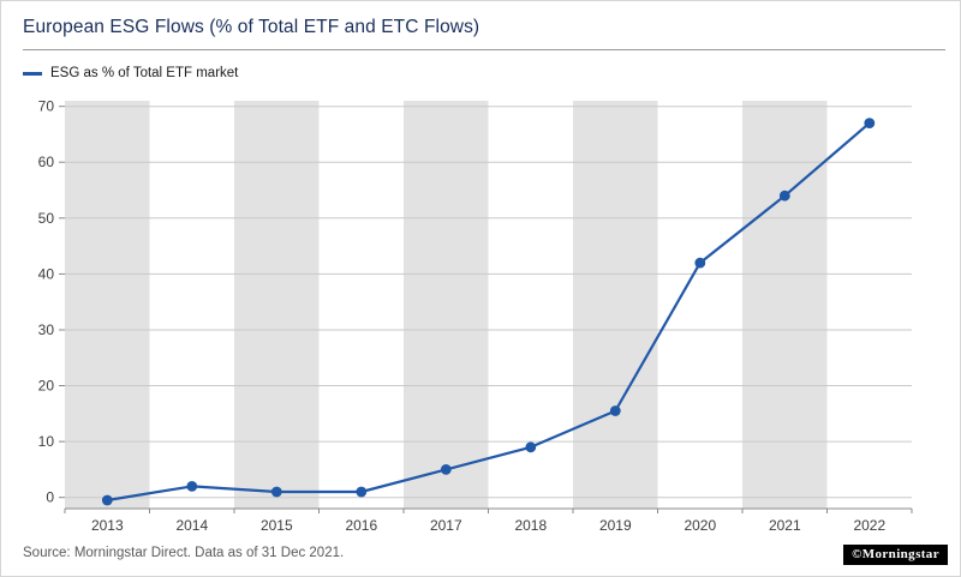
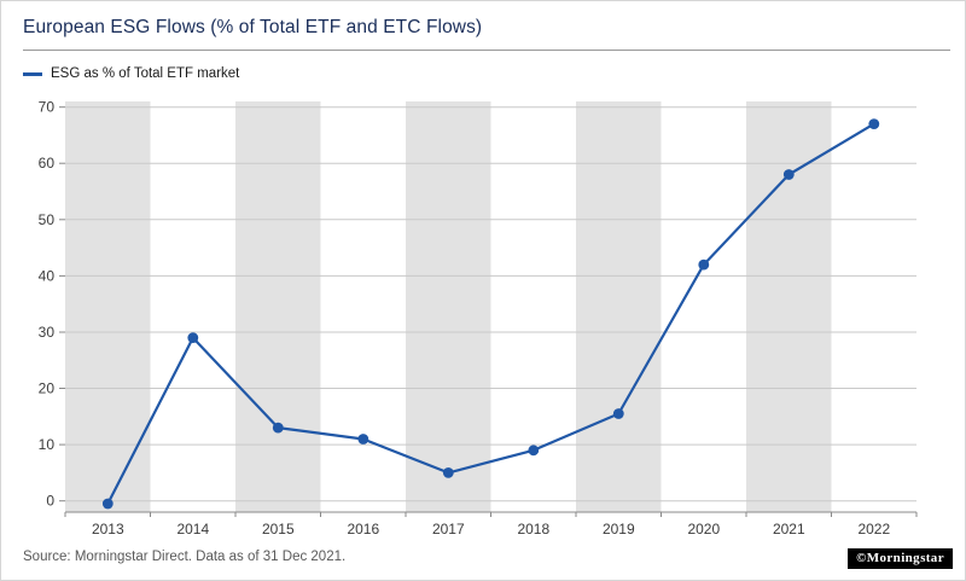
2014: 2 -> 29
2015: 1 -> 13
2016: 1 -> 11
2021: 54 -> 58
